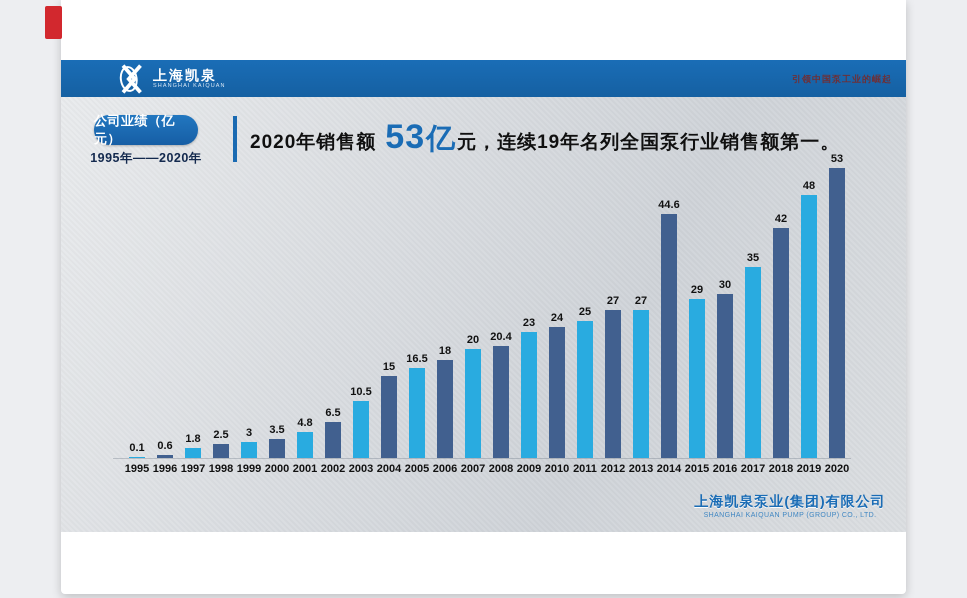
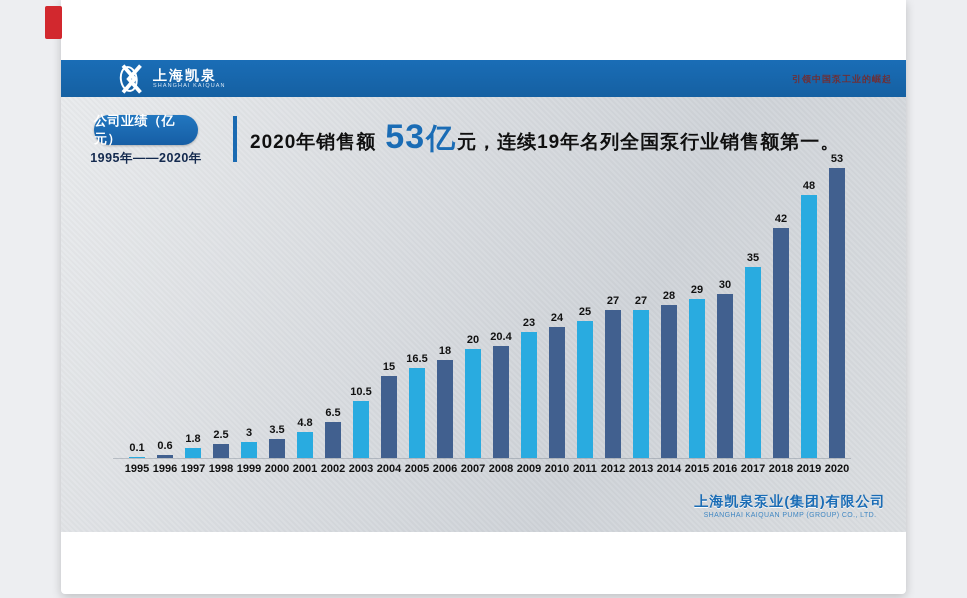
2014: 44.6 -> 28
